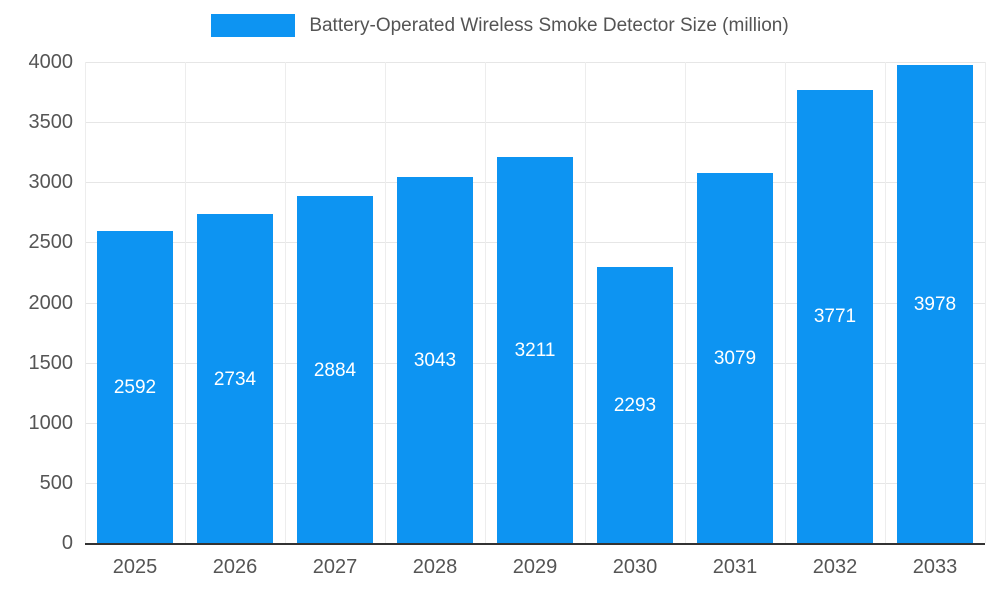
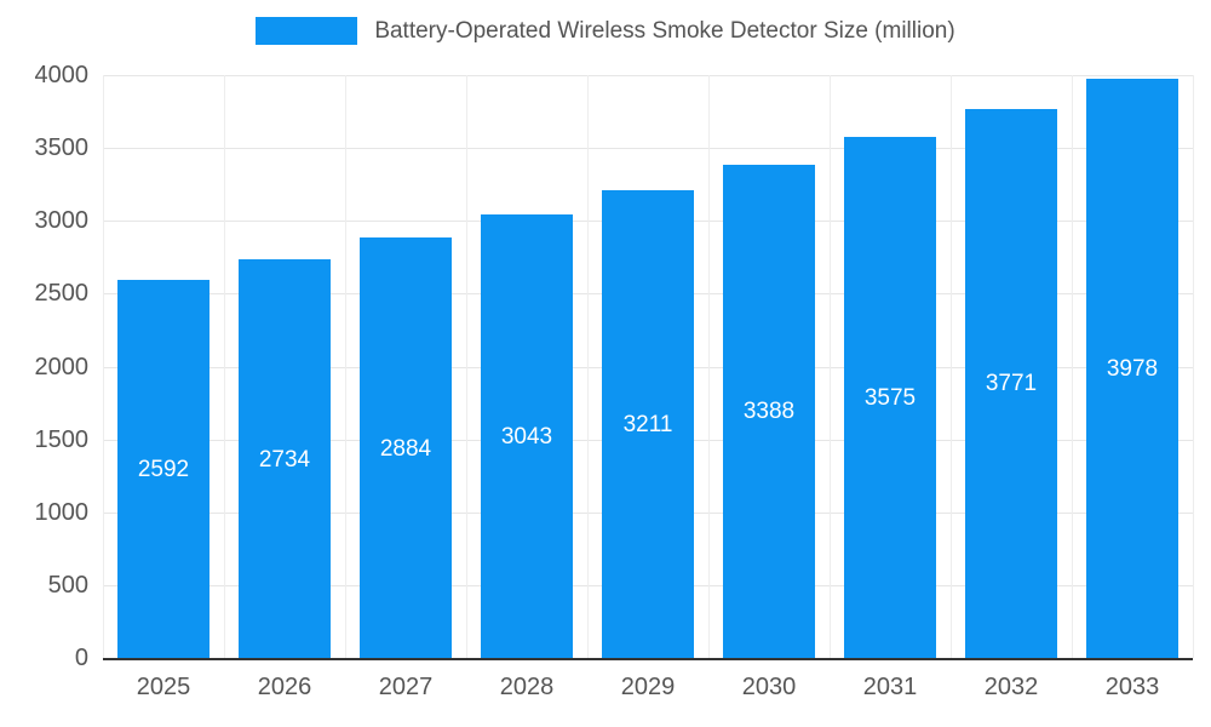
2030: 2293 -> 3388
2031: 3079 -> 3575
